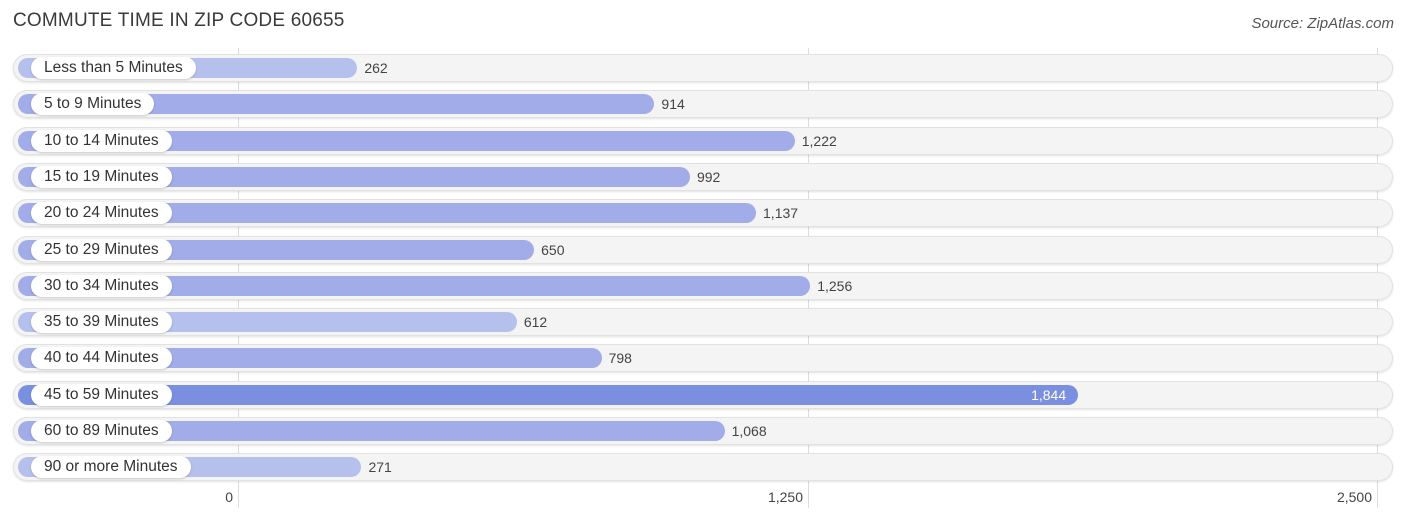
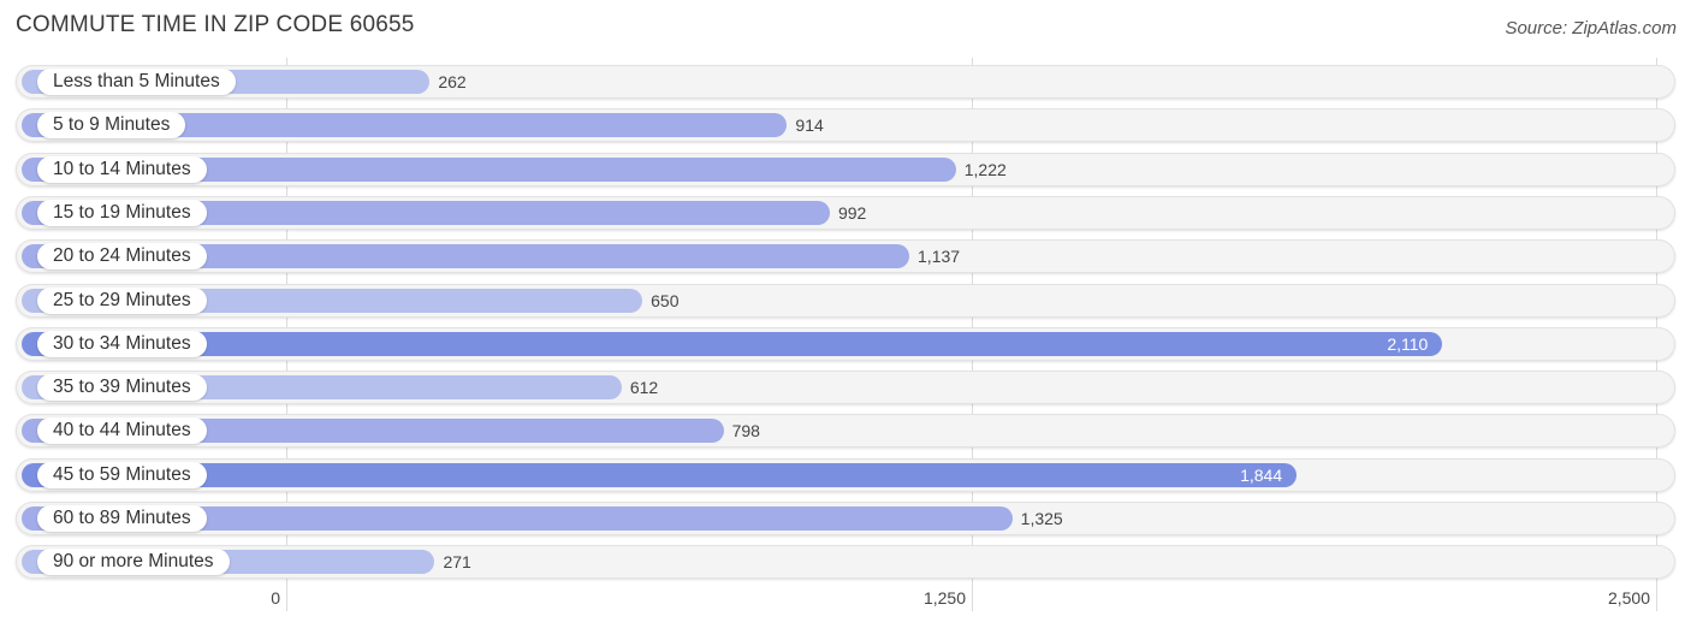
30 to 34 Minutes: 1,256 -> 2,110
60 to 89 Minutes: 1,068 -> 1,325
